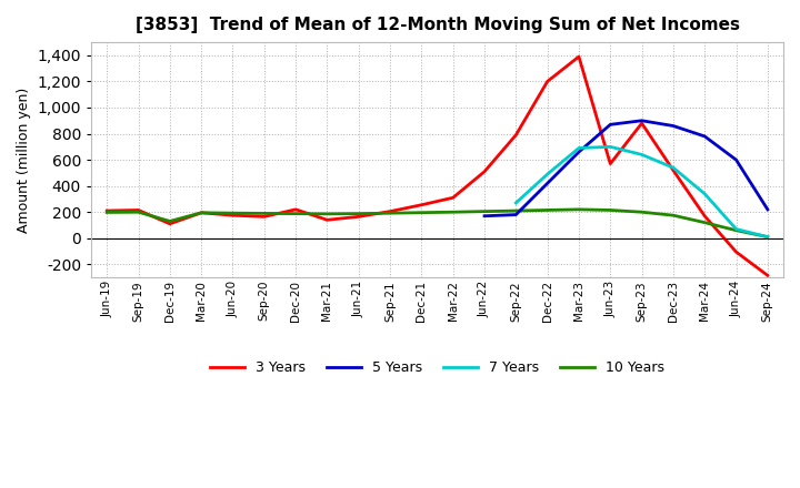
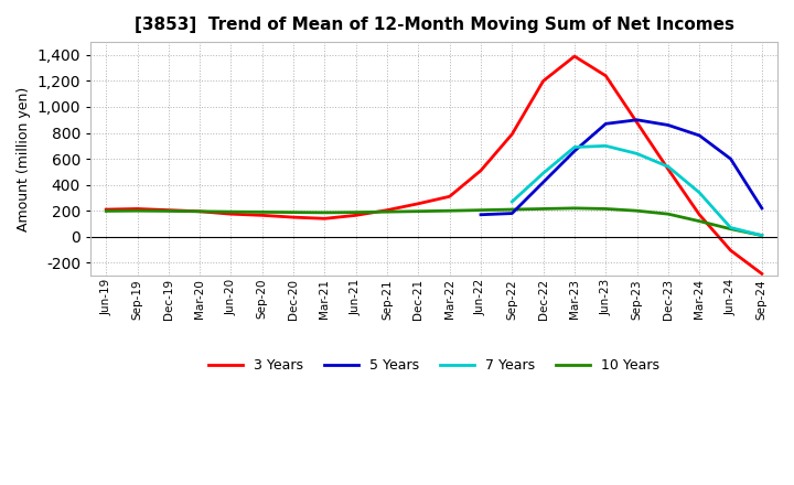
3 Years/Dec-19: 110 -> 200
10 Years/Dec-19: 130 -> 200
3 Years/Dec-20: 220 -> 150
3 Years/Jun-23: 570 -> 1,240
